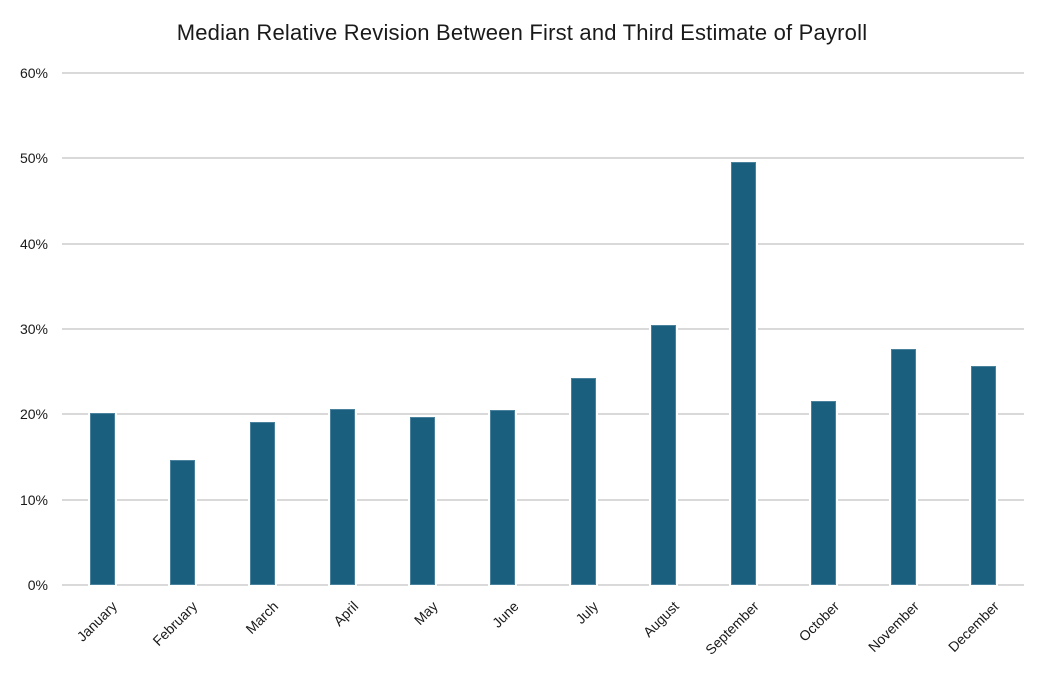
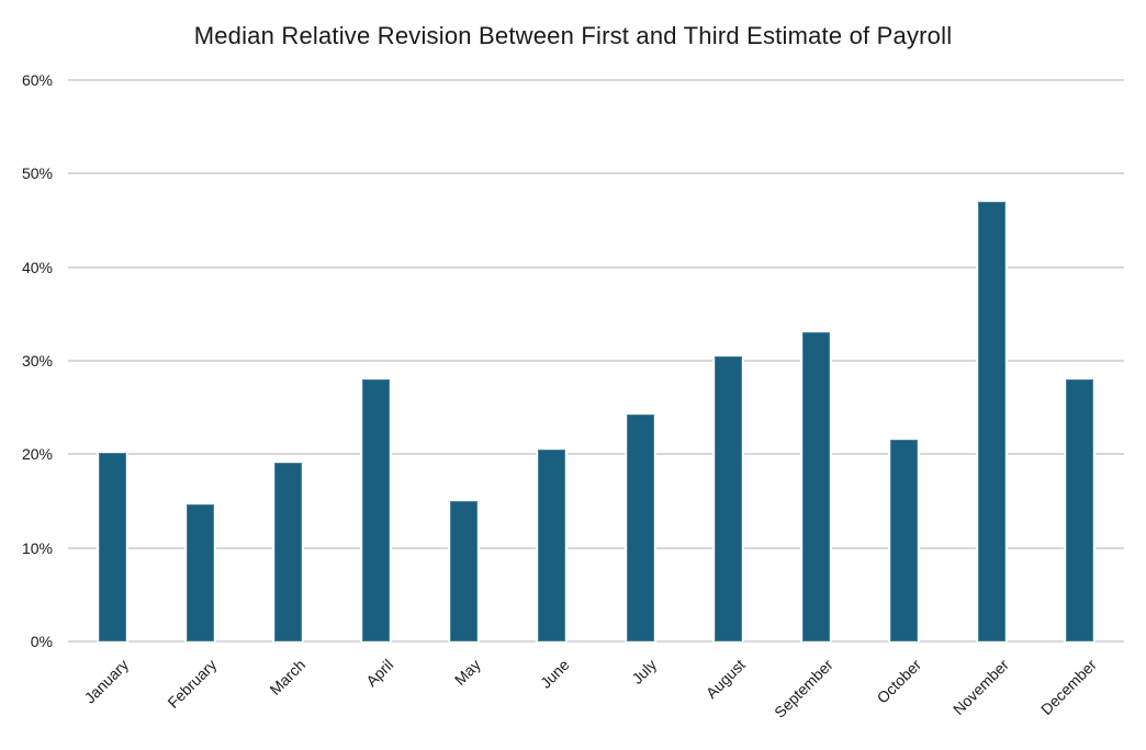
April: 21% -> 28%
May: 20% -> 15%
September: 50% -> 33%
November: 28% -> 47%
December: 26% -> 28%
